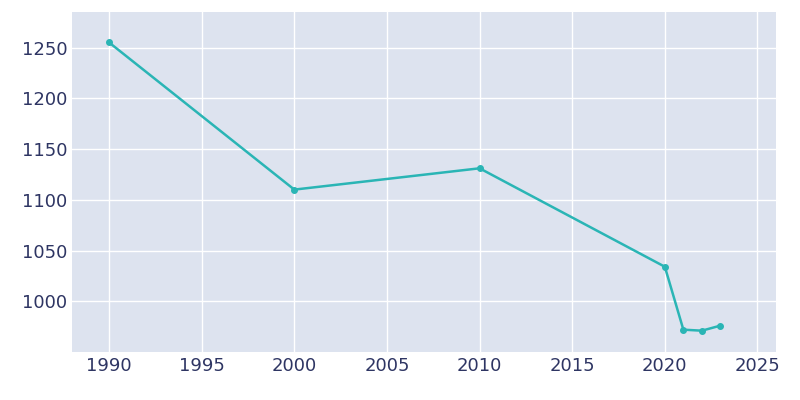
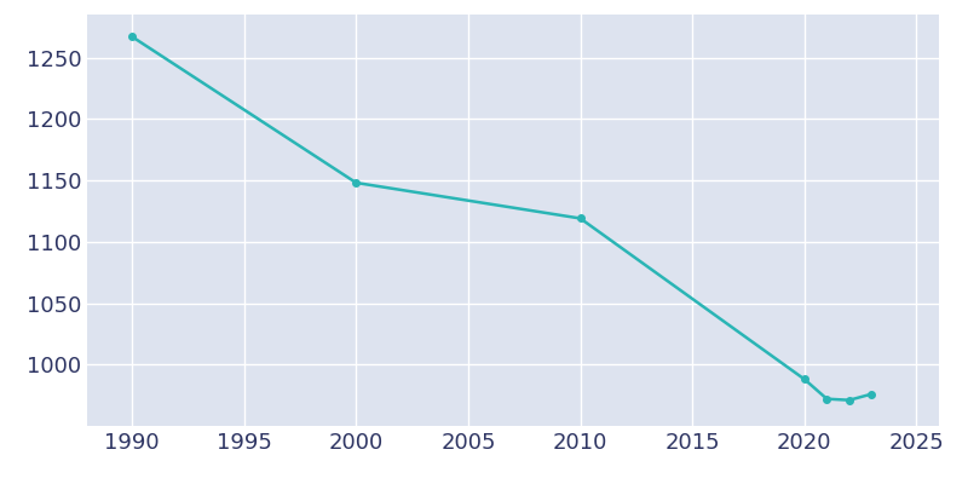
1990: 1255 -> 1267
2000: 1110 -> 1148
2010: 1131 -> 1119
2020: 1034 -> 988
